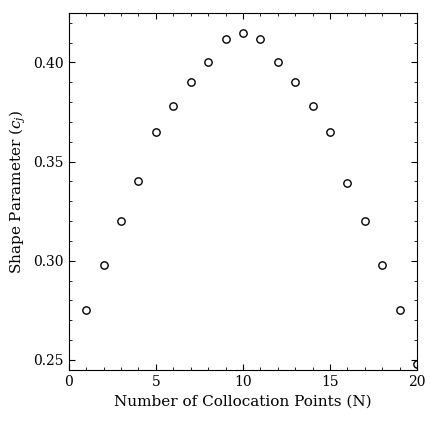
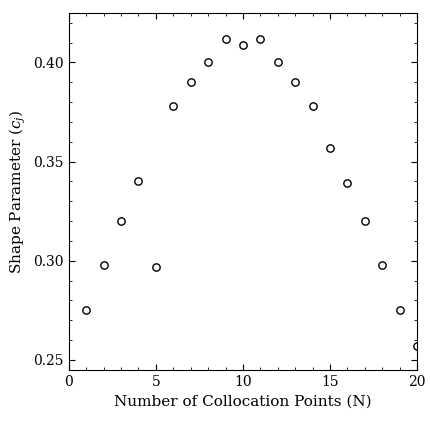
5: 0.365 -> 0.297
10: 0.415 -> 0.409
15: 0.365 -> 0.357
20: 0.248 -> 0.257
